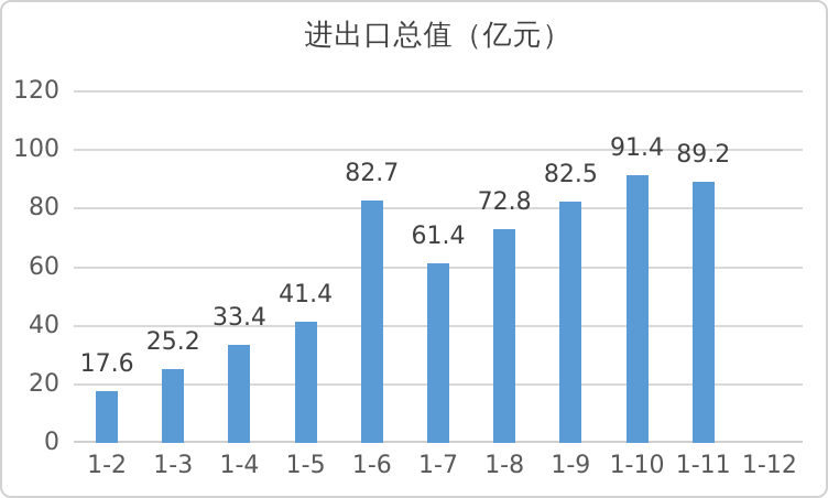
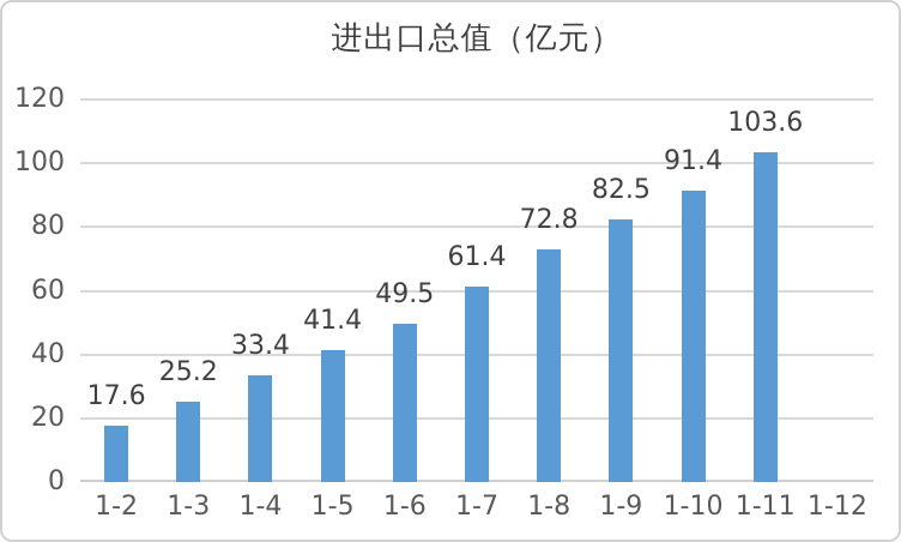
1-6: 82.7 -> 49.5
1-11: 89.2 -> 103.6
